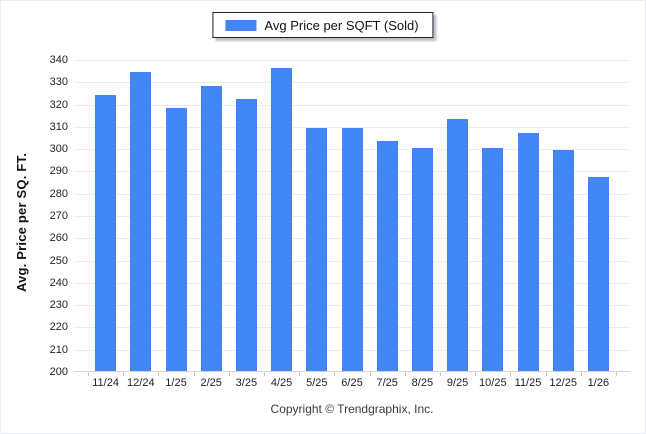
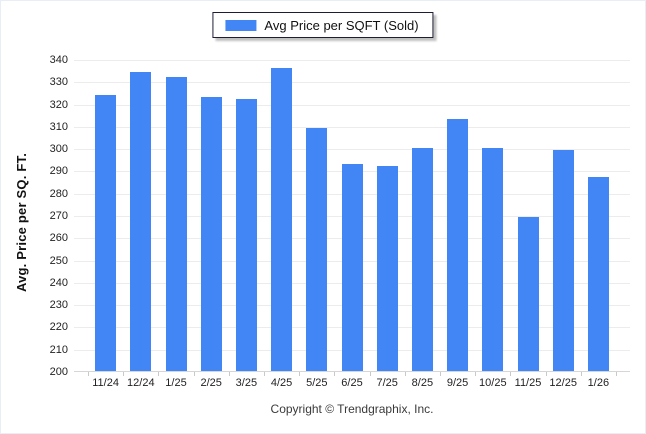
1/25: 318 -> 332
2/25: 328 -> 323
6/25: 309 -> 293
7/25: 303 -> 292
11/25: 307 -> 269
